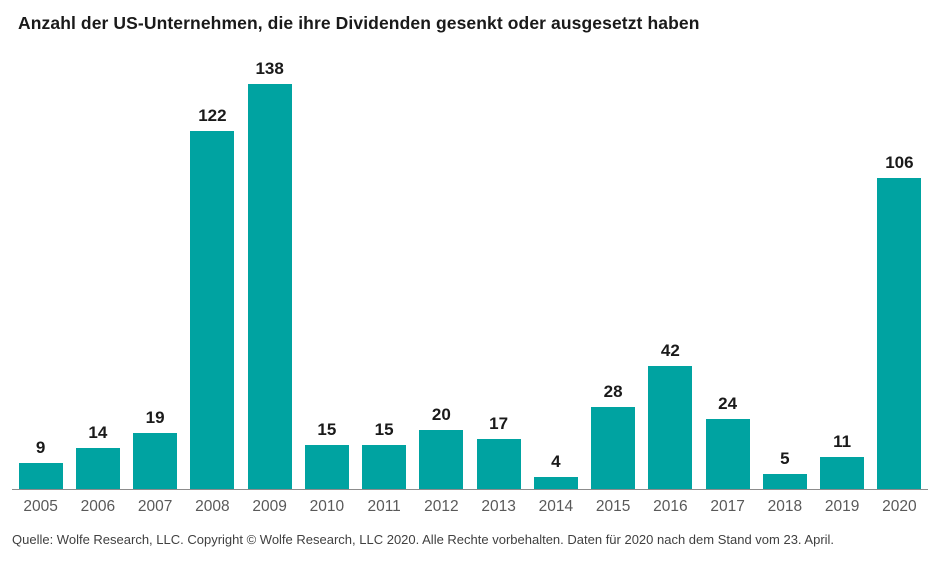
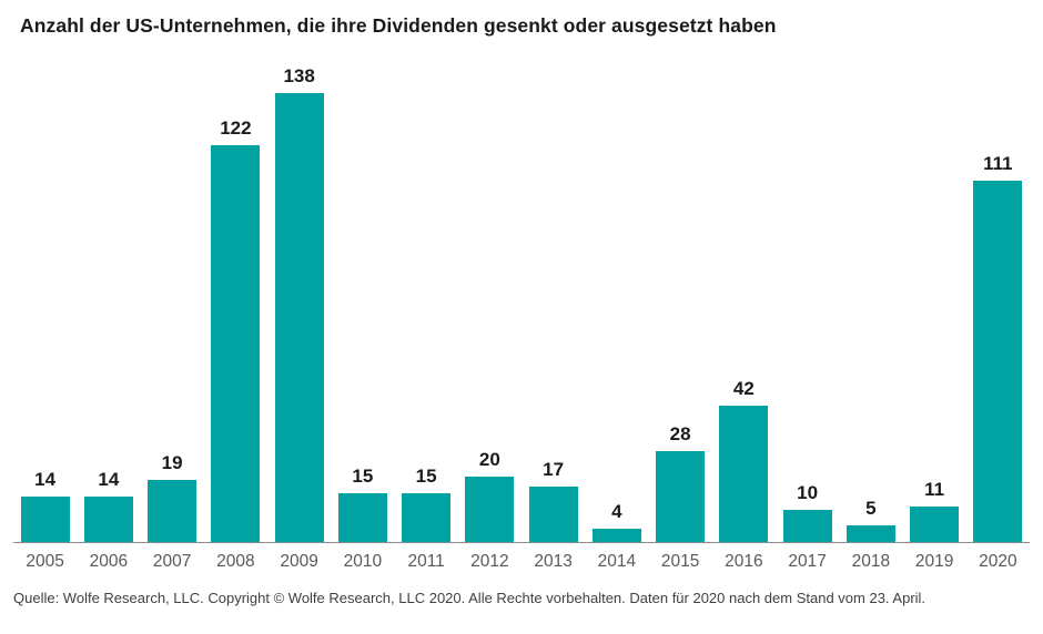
2005: 9 -> 14
2017: 24 -> 10
2020: 106 -> 111
